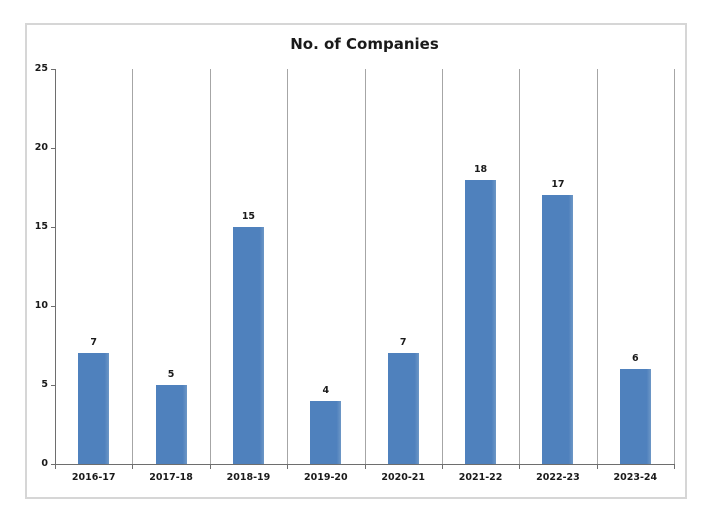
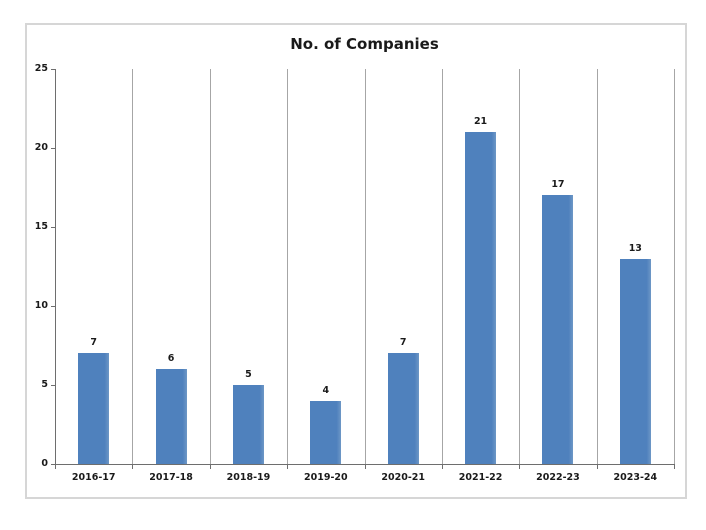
2017-18: 5 -> 6
2018-19: 15 -> 5
2021-22: 18 -> 21
2023-24: 6 -> 13
